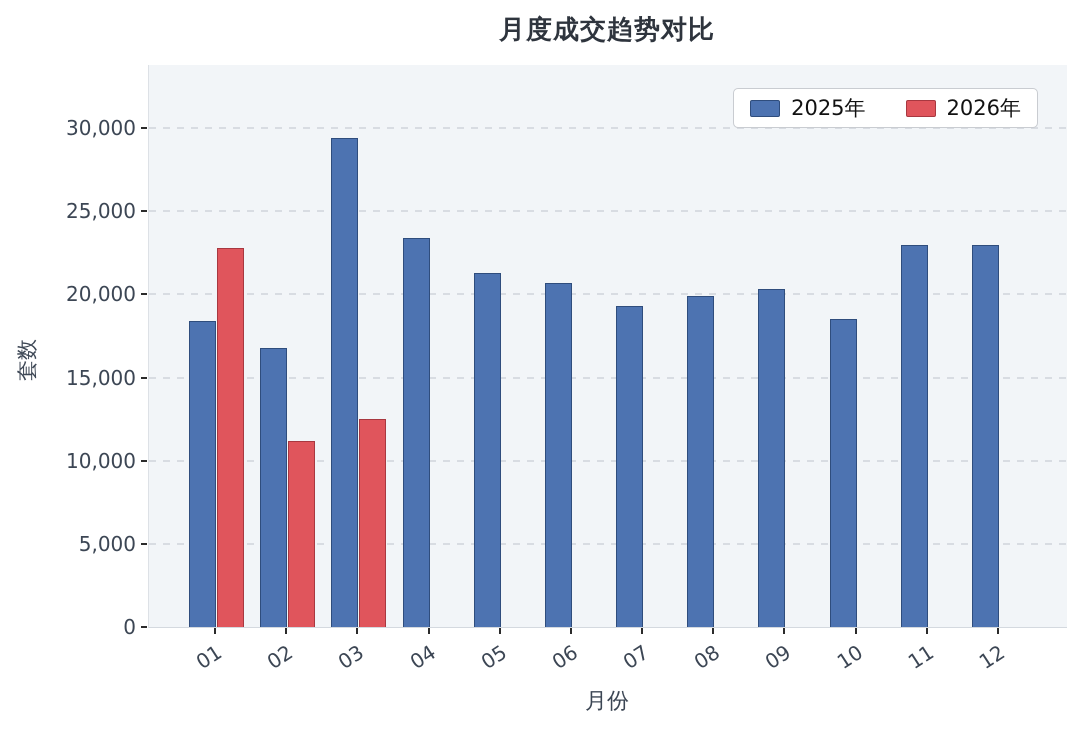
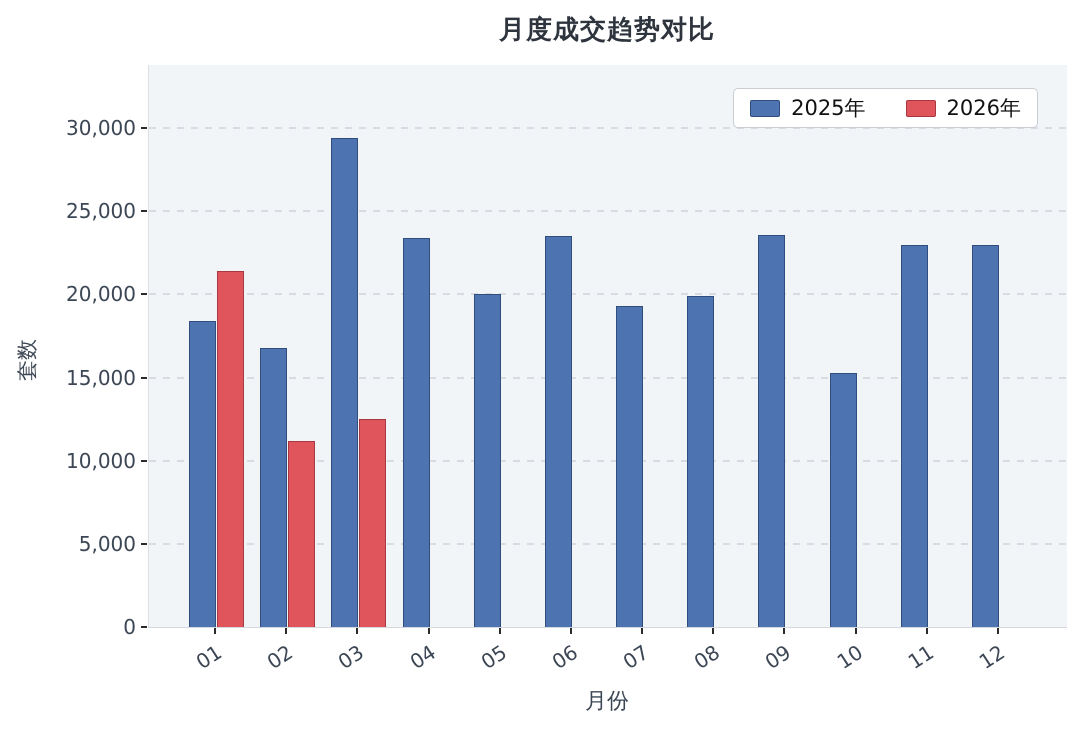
2026年/01: 22800 -> 21400
2025年/05: 21300 -> 20000
2025年/06: 20700 -> 23500
2025年/09: 20300 -> 23600
2025年/10: 18500 -> 15300
